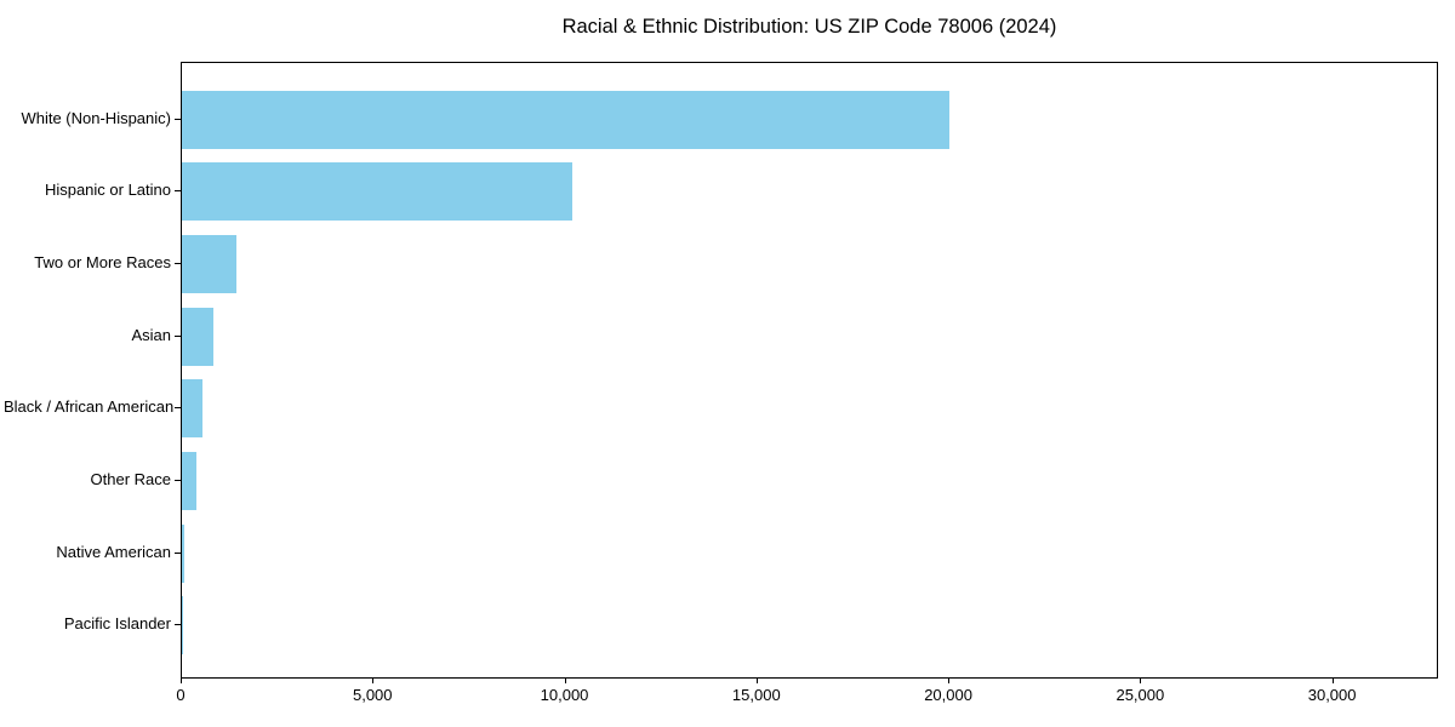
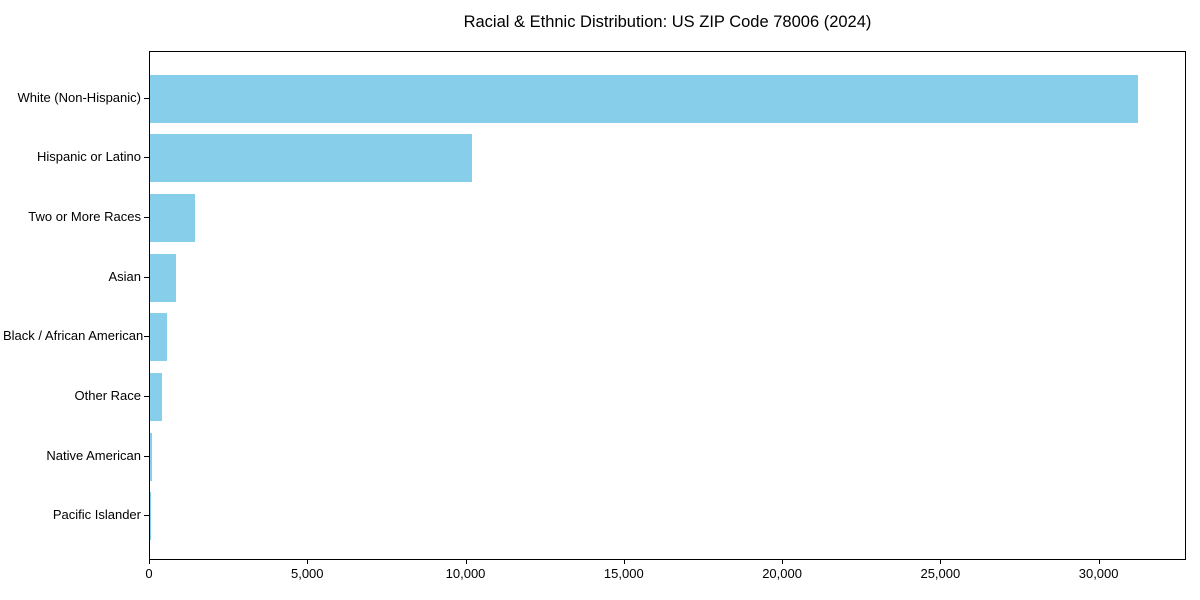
White (Non-Hispanic): 20000 -> 31200
